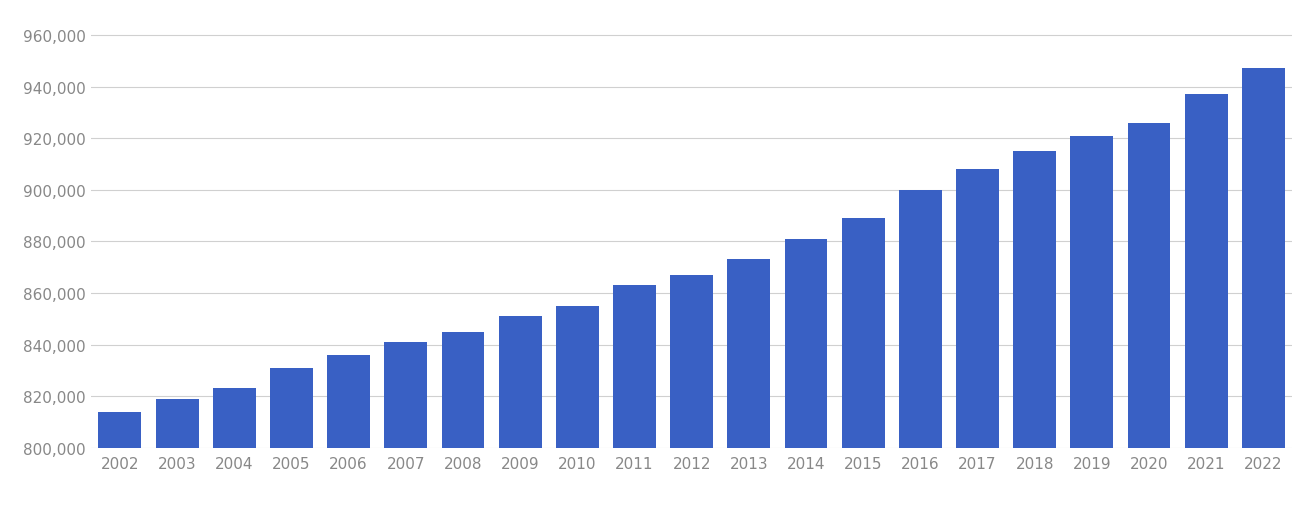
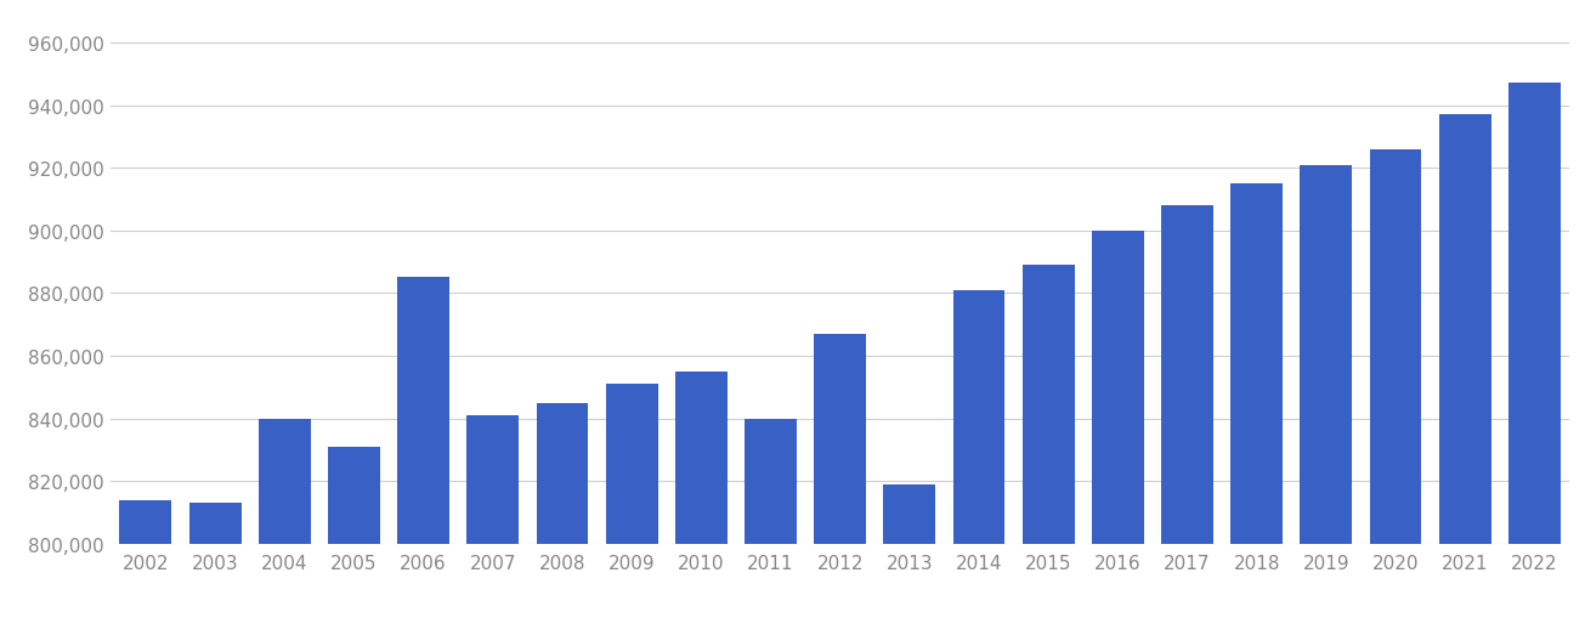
2003: 819,000 -> 813,000
2004: 823,000 -> 840,000
2006: 836,000 -> 885,000
2011: 863,000 -> 840,000
2013: 873,000 -> 819,000
